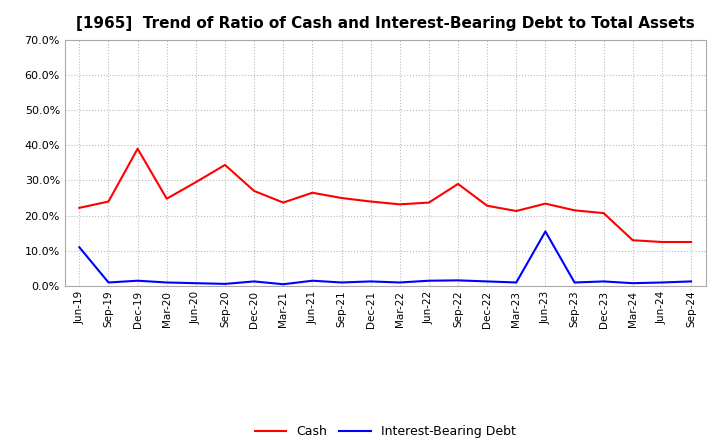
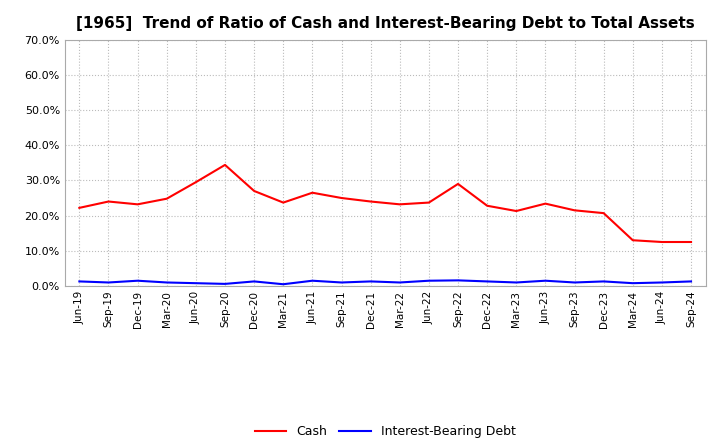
Interest-Bearing Debt/Jun-19: 11.0% -> 1.3%
Cash/Dec-19: 39.0% -> 23.2%
Interest-Bearing Debt/Jun-23: 15.5% -> 1.5%
